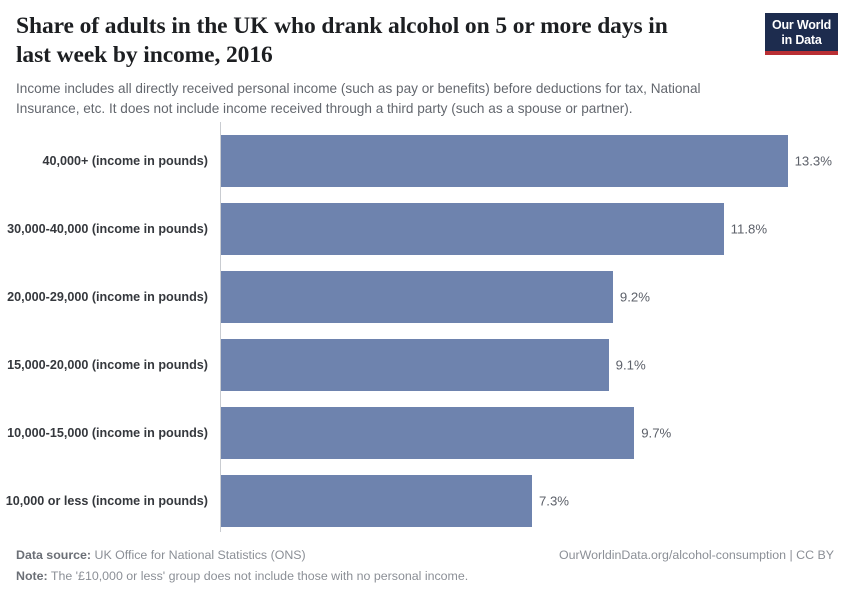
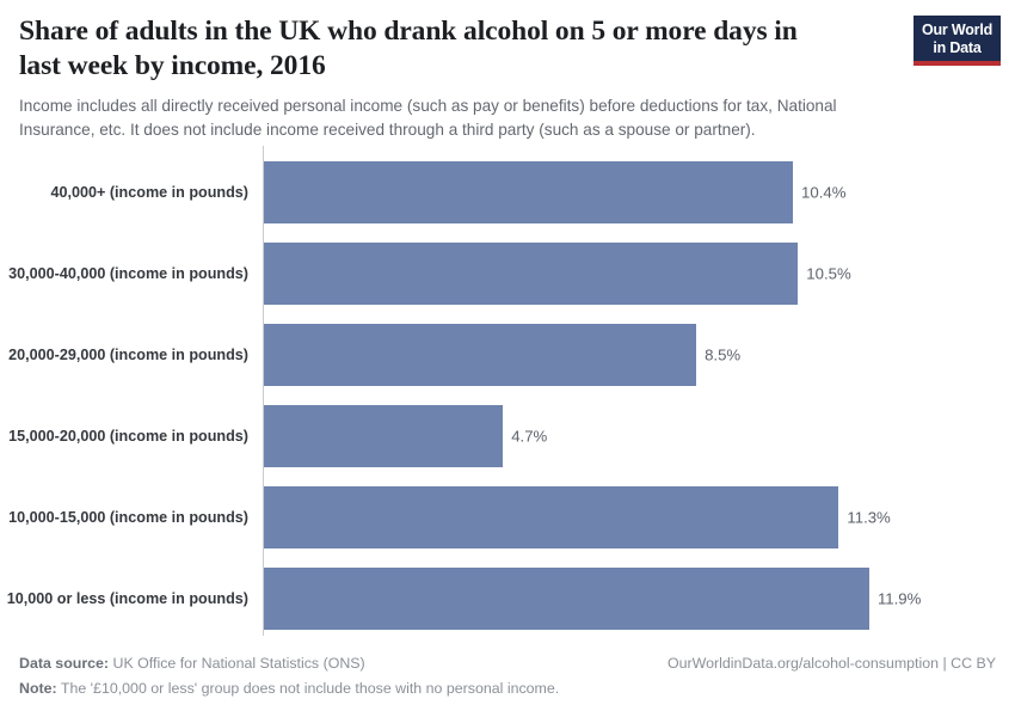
40,000+ (income in pounds): 13.3% -> 10.4%
30,000-40,000 (income in pounds): 11.8% -> 10.5%
20,000-29,000 (income in pounds): 9.2% -> 8.5%
15,000-20,000 (income in pounds): 9.1% -> 4.7%
10,000-15,000 (income in pounds): 9.7% -> 11.3%
10,000 or less (income in pounds): 7.3% -> 11.9%
